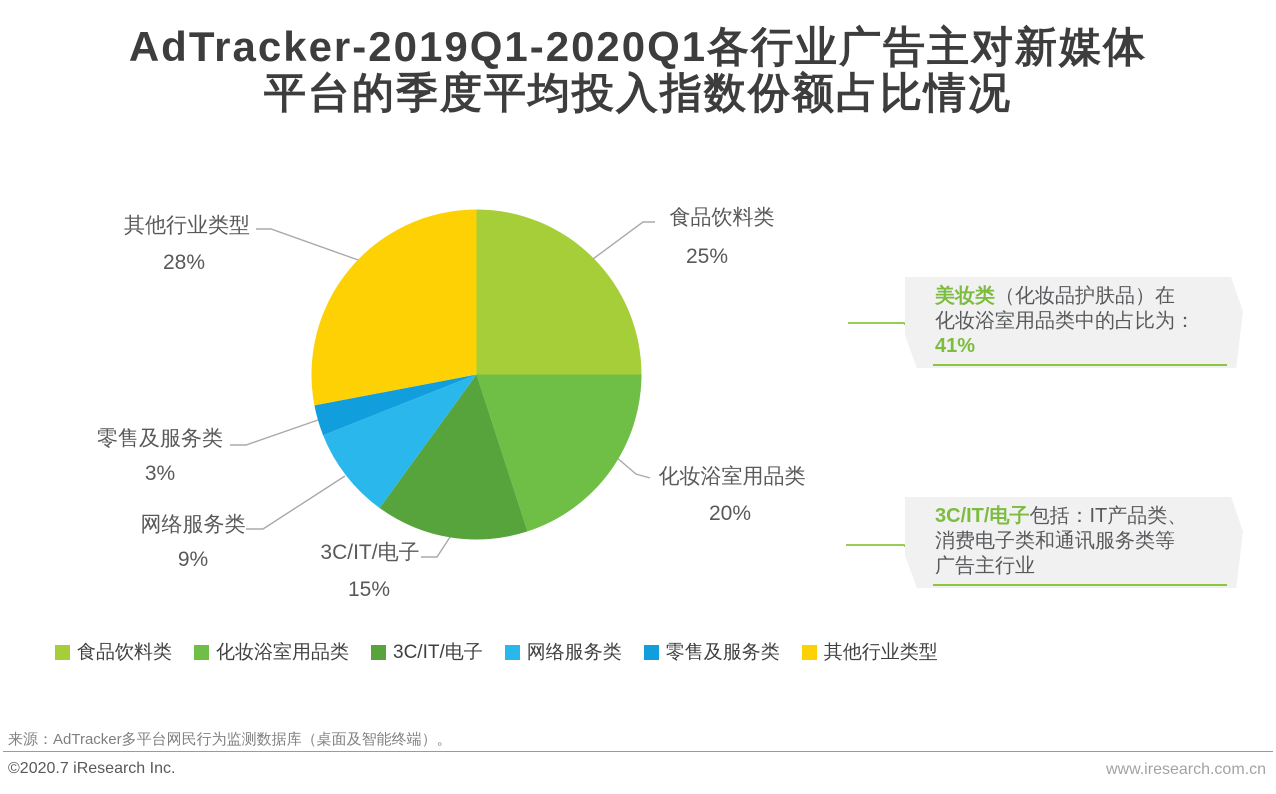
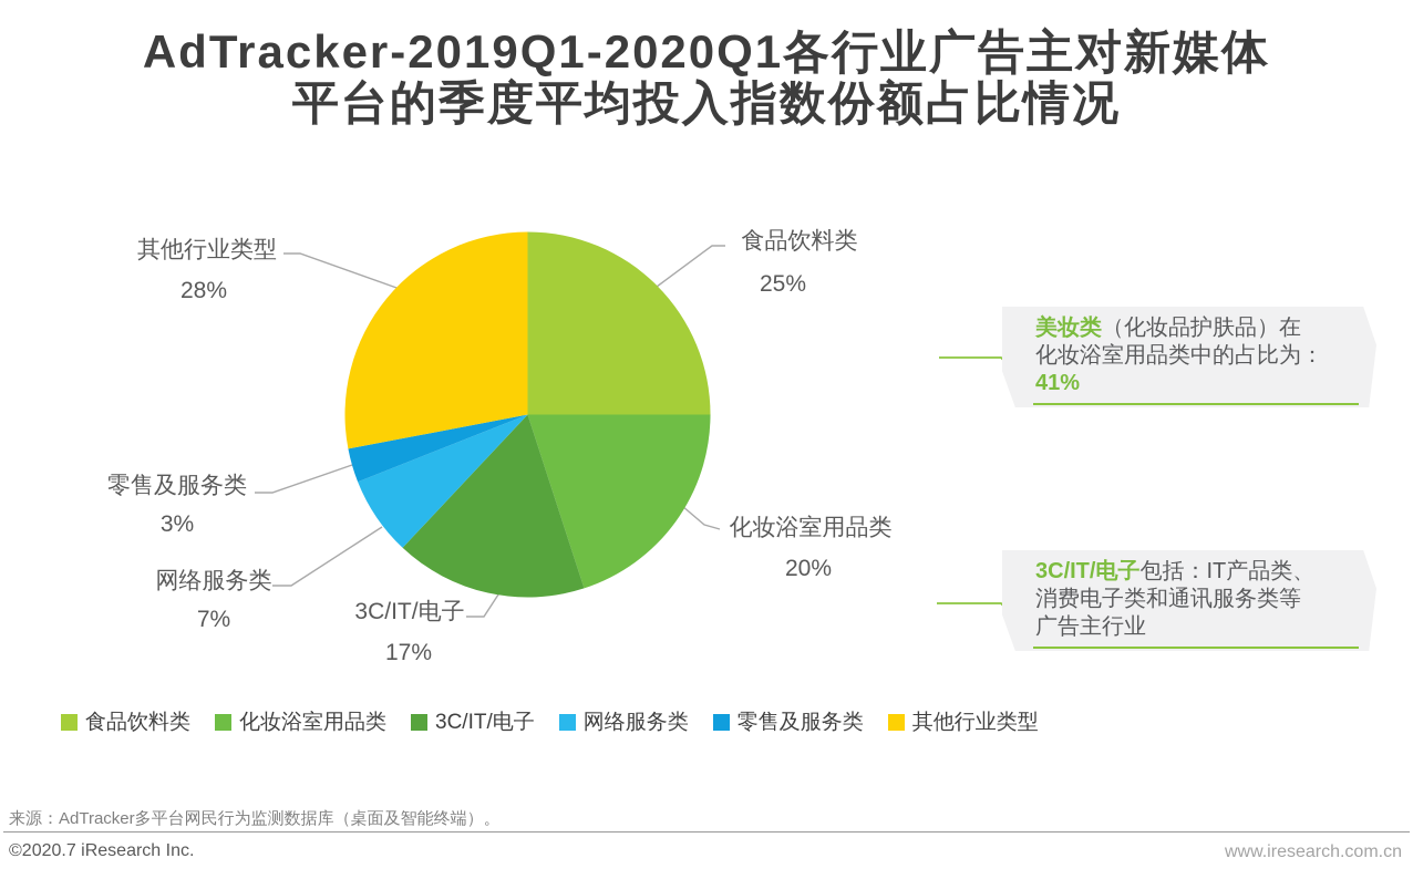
3C/IT/电子: 15% -> 17%
网络服务类: 9% -> 7%
